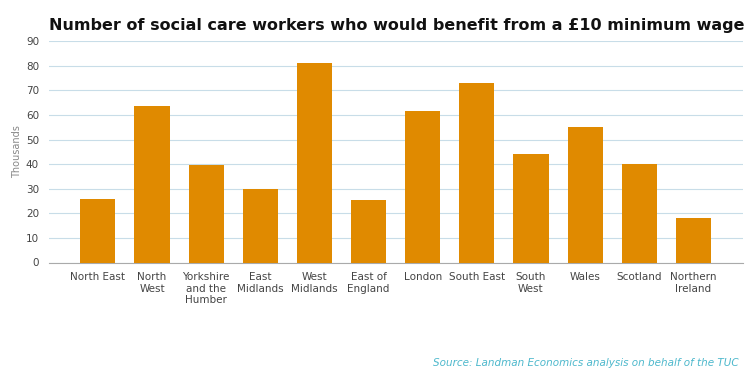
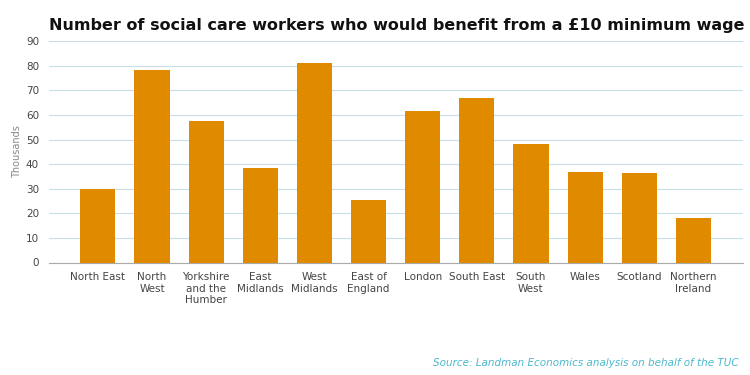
North East: 26.0 -> 30.0
North West: 63.5 -> 78.5
Yorkshire and the Humber: 39.5 -> 57.5
East Midlands: 30.0 -> 38.5
South East: 73.0 -> 67.0
South West: 44.0 -> 48.0
Wales: 55.0 -> 37.0
Scotland: 40.0 -> 36.5
